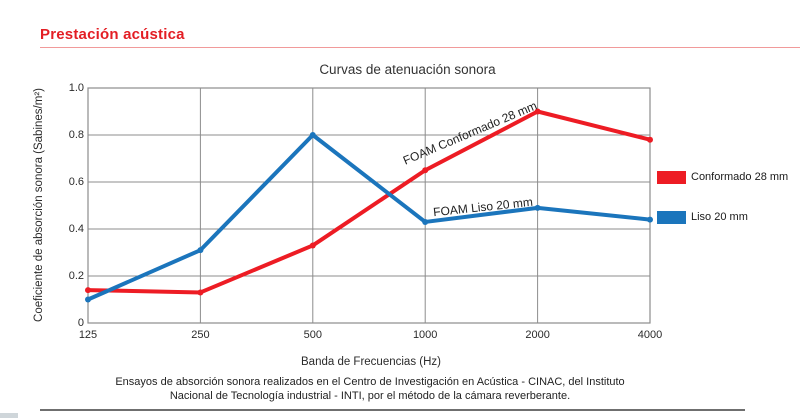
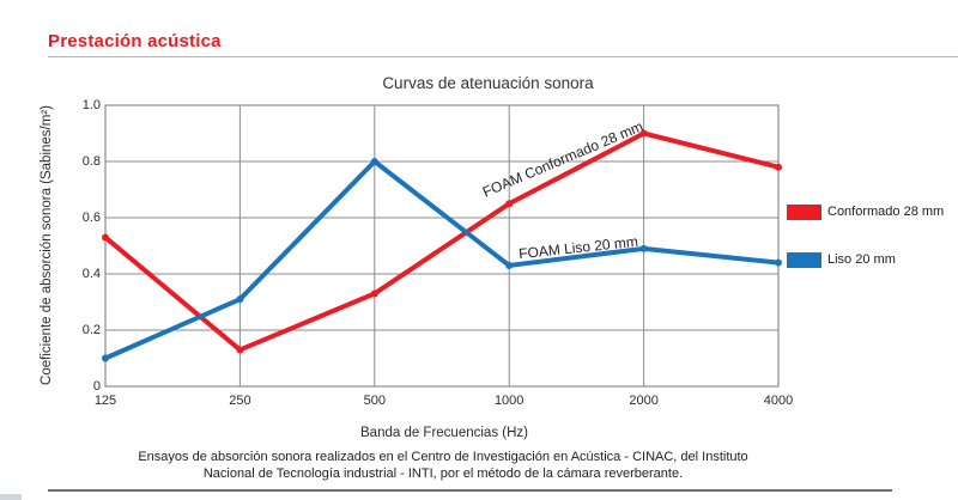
Conformado 28 mm/125: 0.14 -> 0.53
